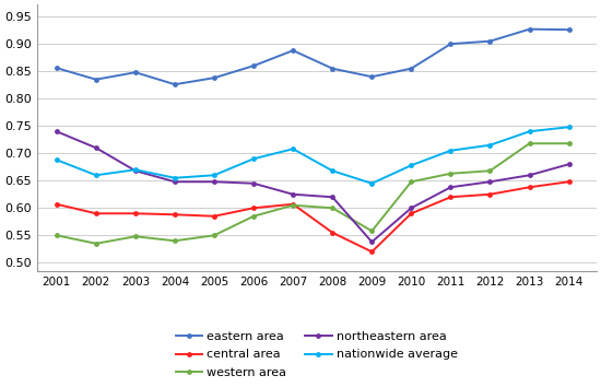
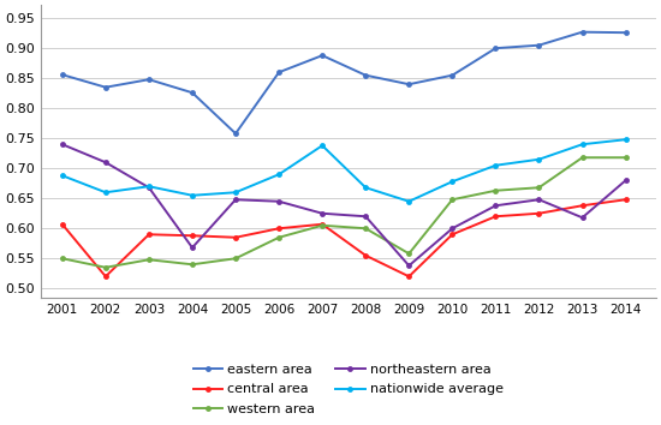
central area/2002: 0.590 -> 0.520
northeastern area/2004: 0.648 -> 0.568
eastern area/2005: 0.838 -> 0.758
nationwide average/2007: 0.708 -> 0.738
northeastern area/2013: 0.660 -> 0.618
